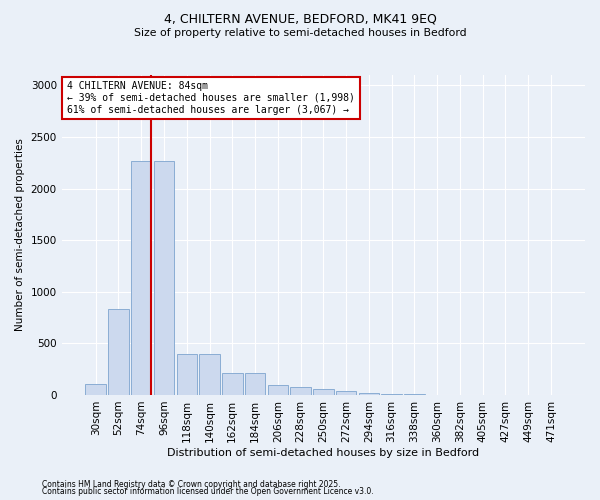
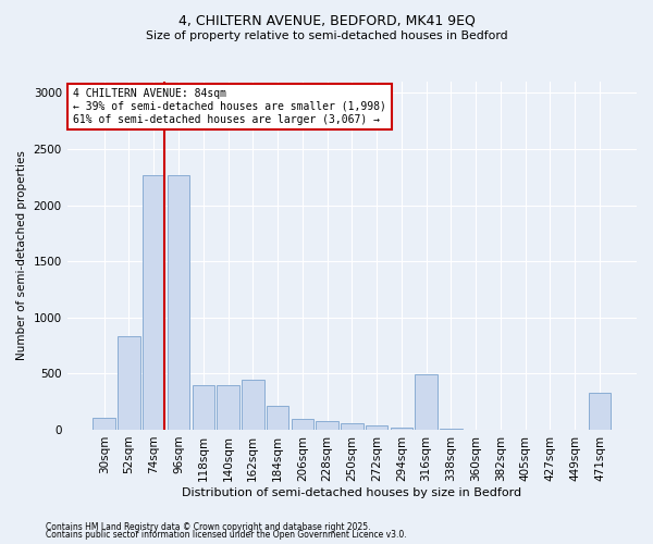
162sqm: 210 -> 450
316sqm: 10 -> 490
471sqm: 0 -> 330
